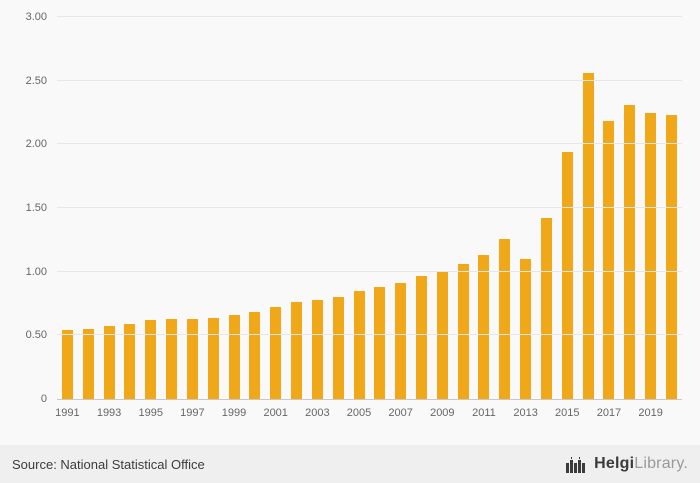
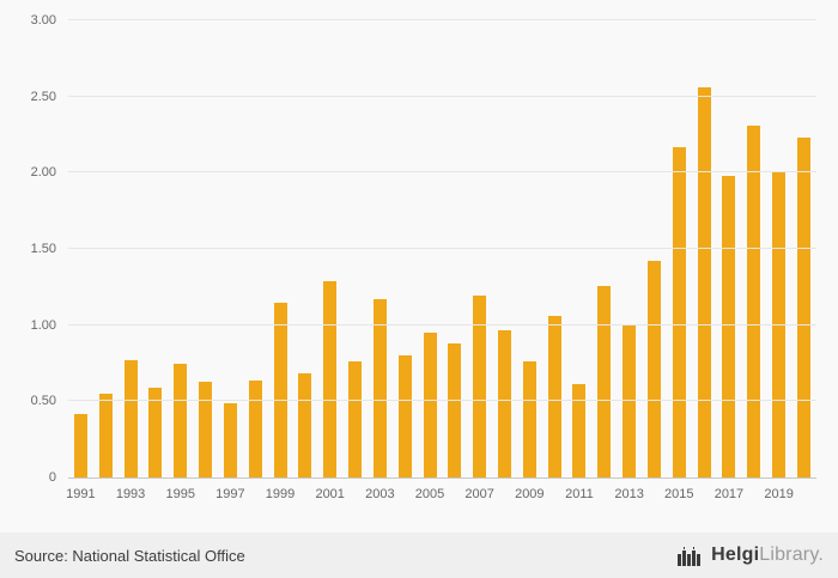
1991: 0.54 -> 0.42
1993: 0.57 -> 0.77
1995: 0.62 -> 0.75
1997: 0.63 -> 0.49
1999: 0.66 -> 1.15
2001: 0.72 -> 1.29
2003: 0.78 -> 1.17
2005: 0.85 -> 0.95
2007: 0.91 -> 1.19
2009: 1.00 -> 0.76
2011: 1.13 -> 0.61
2013: 1.10 -> 1.00
2015: 1.94 -> 2.17
2017: 2.18 -> 1.98
2019: 2.25 -> 2.01
